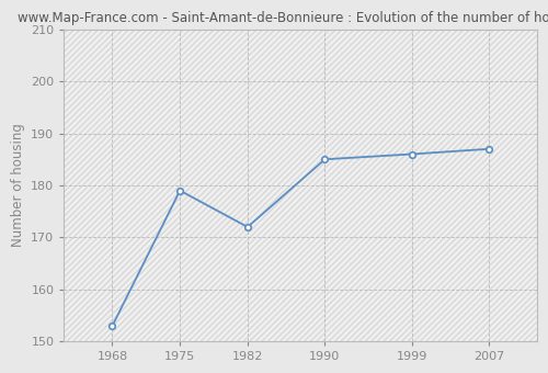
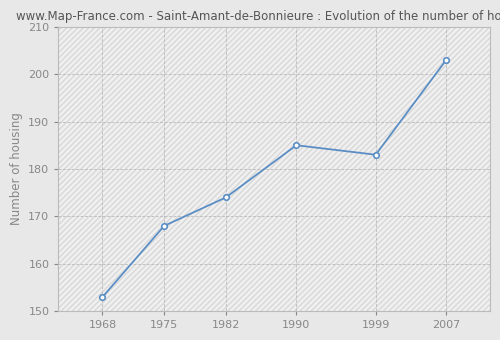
1975: 179 -> 168
1982: 172 -> 174
1999: 186 -> 183
2007: 187 -> 203
